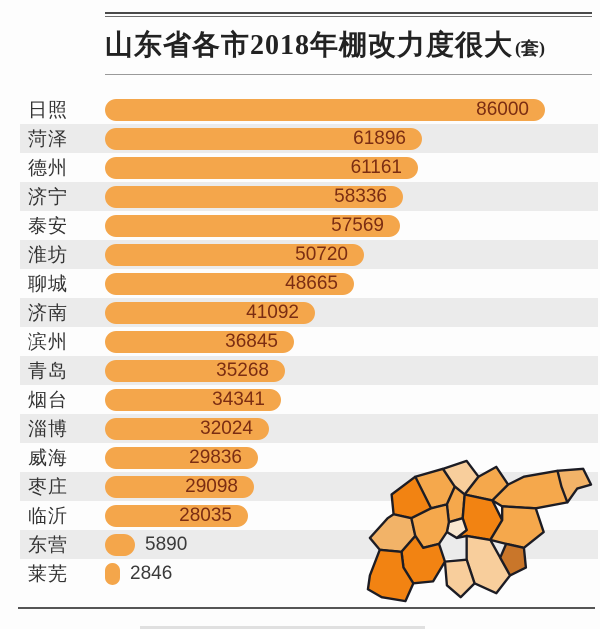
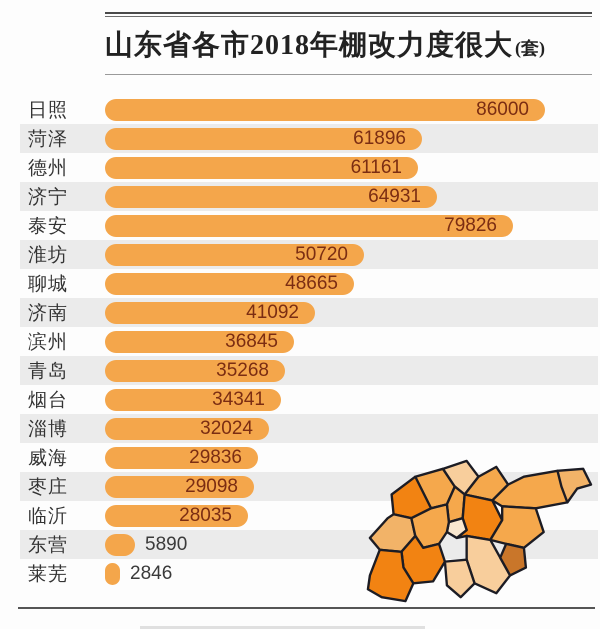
济宁: 58336 -> 64931
泰安: 57569 -> 79826
